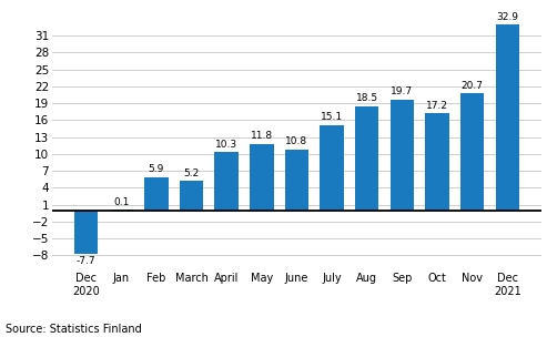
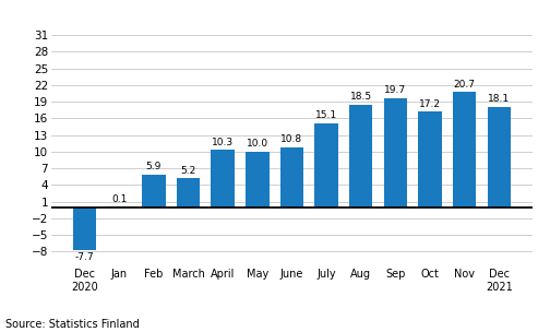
May: 11.8 -> 10.0
Dec 2021: 32.9 -> 18.1
